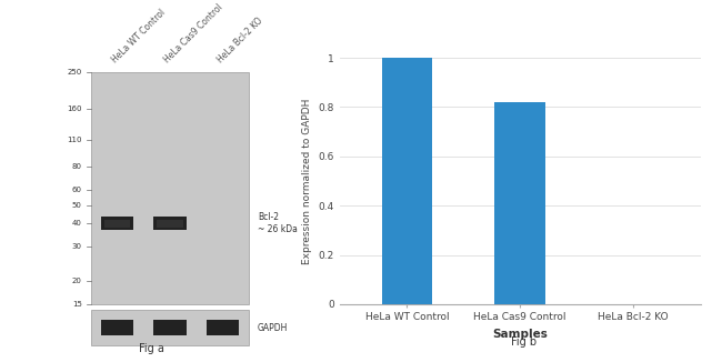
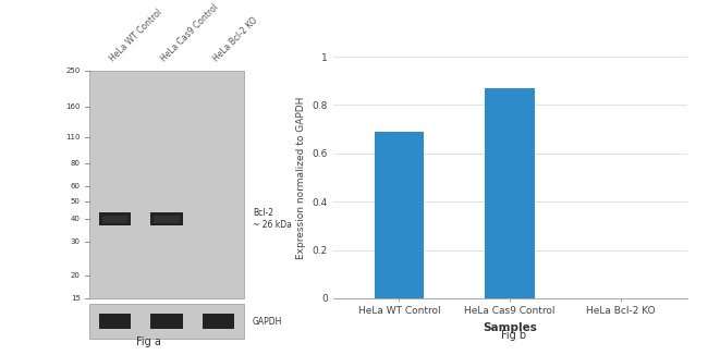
HeLa WT Control: 1.00 -> 0.69
HeLa Cas9 Control: 0.82 -> 0.87
